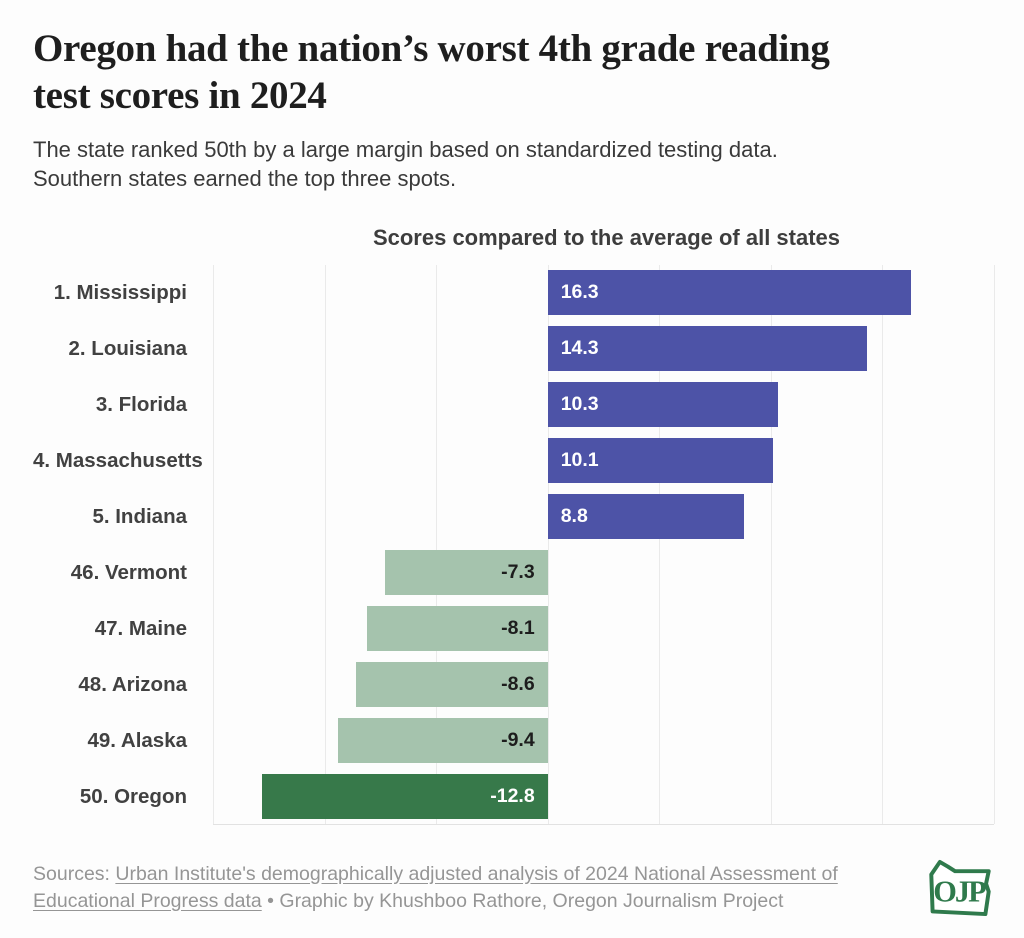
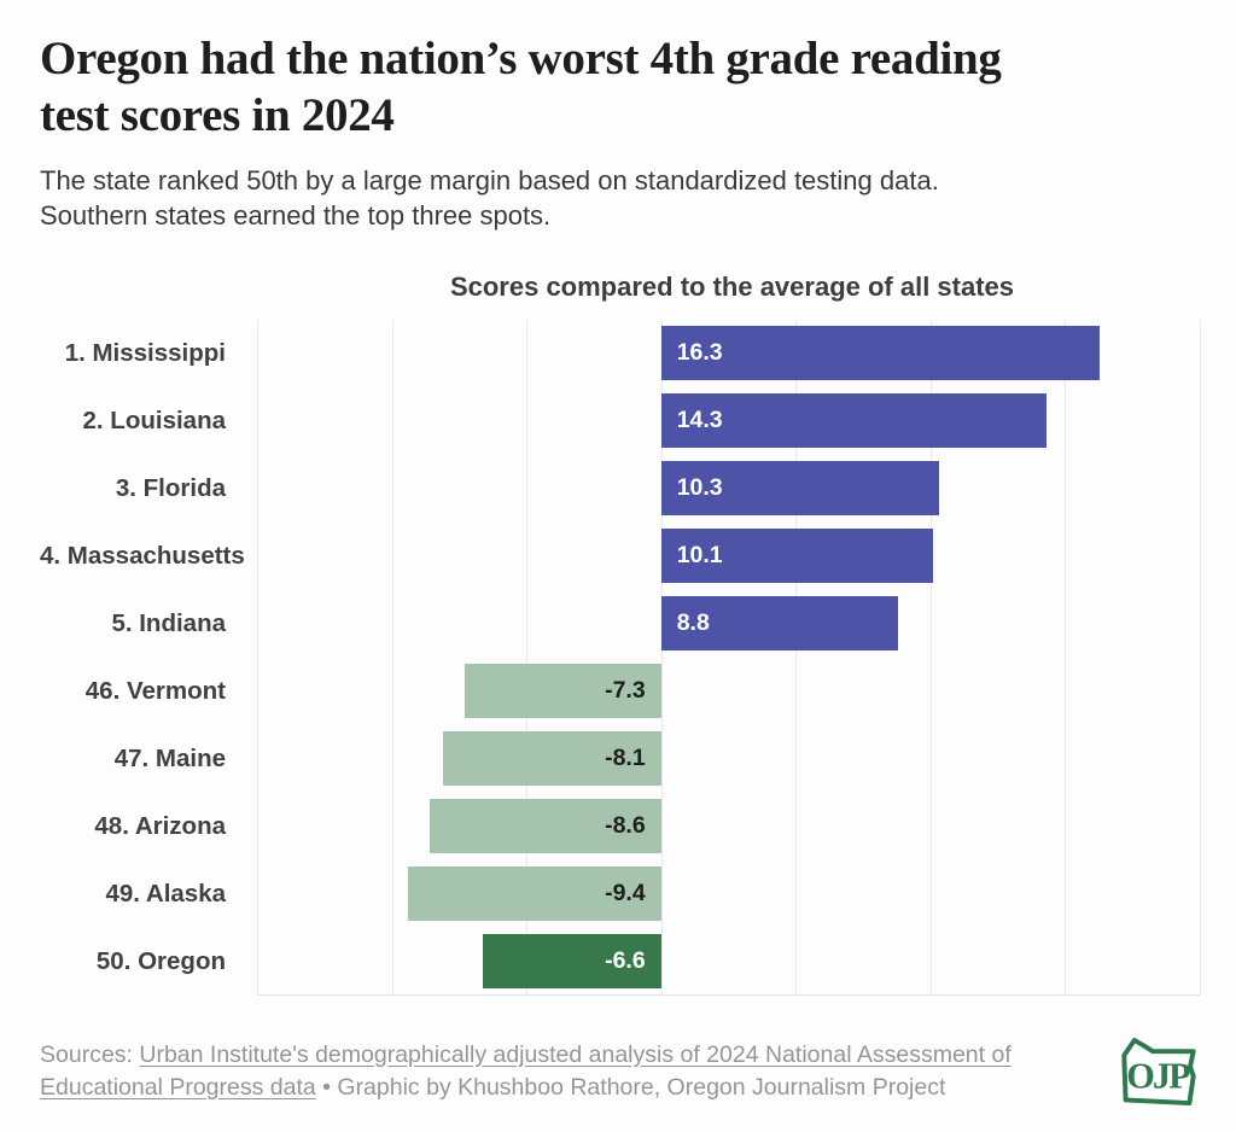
50. Oregon: -12.8 -> -6.6
